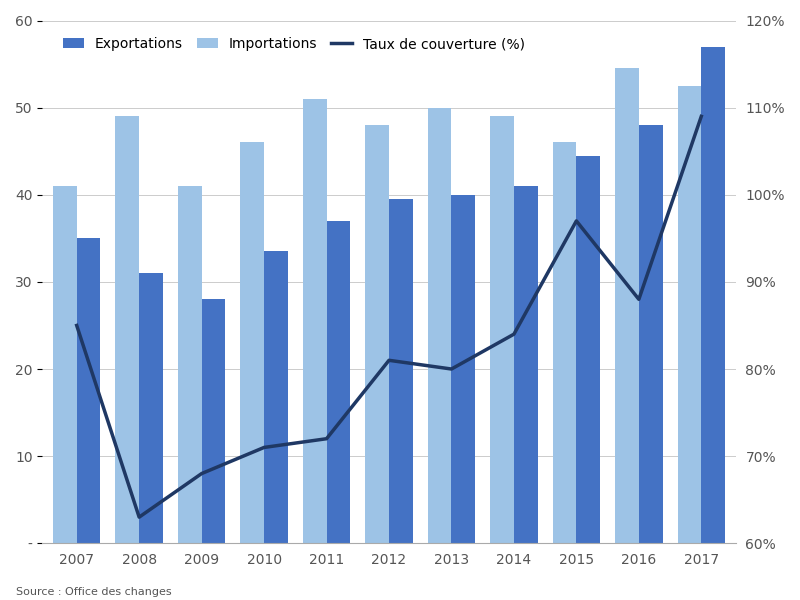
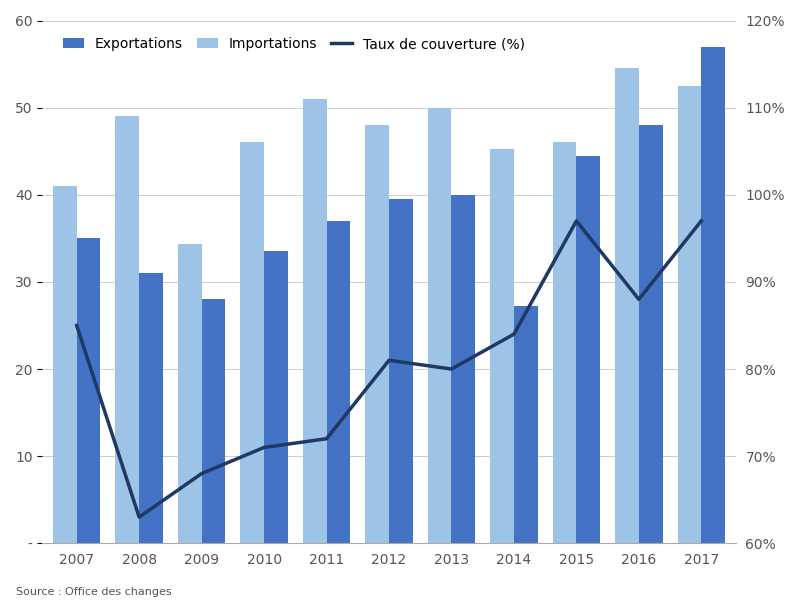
Importations/2009: 41.0 -> 34.4
Importations/2014: 49.0 -> 45.2
Exportations/2014: 41.0 -> 27.2
Taux de couverture (%)/2017: 109% -> 97%
